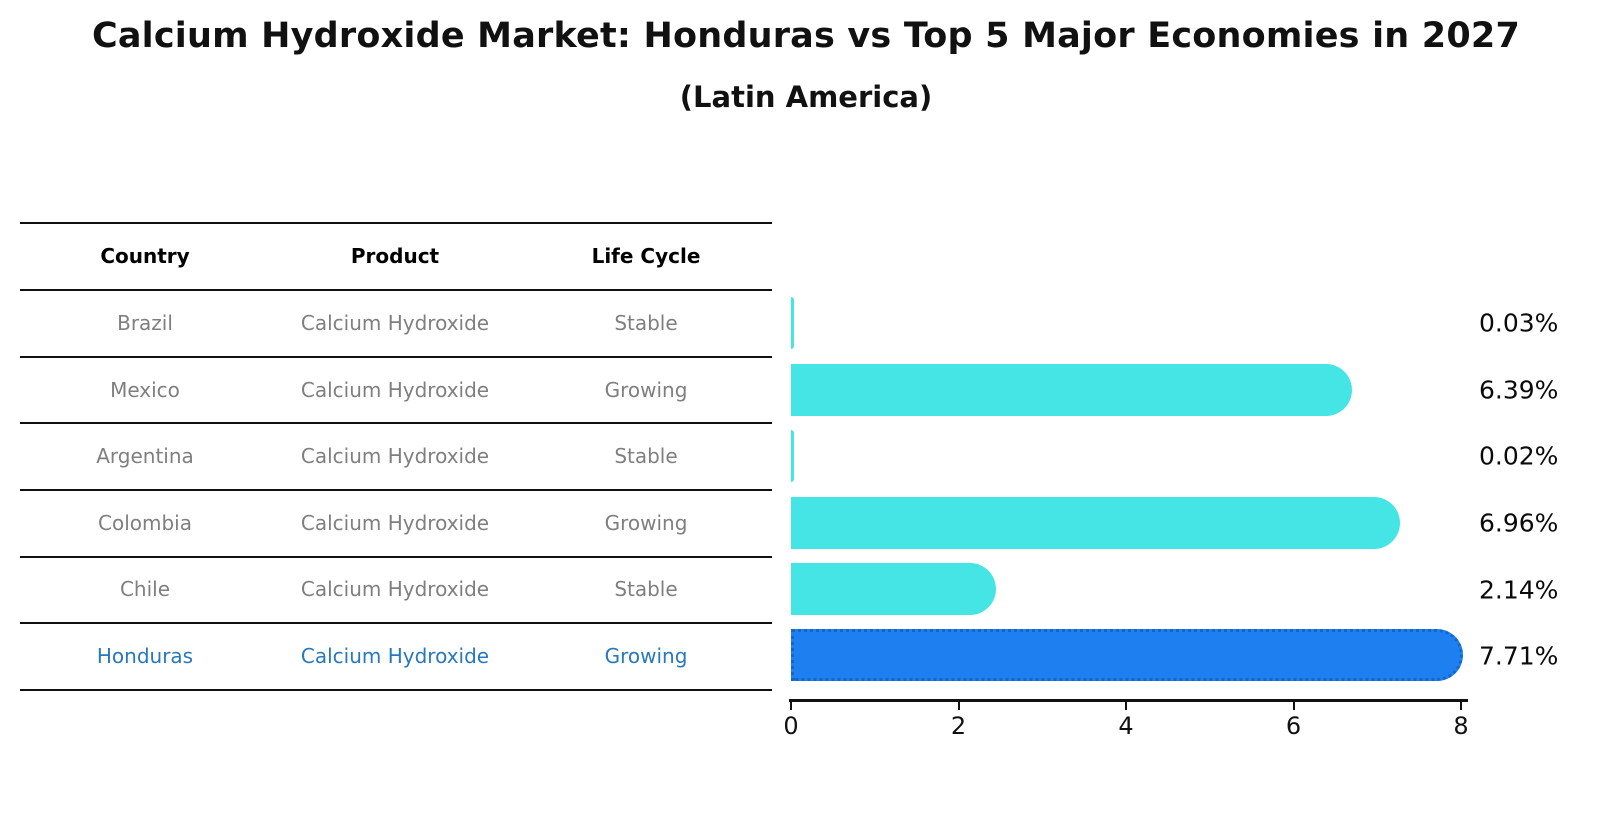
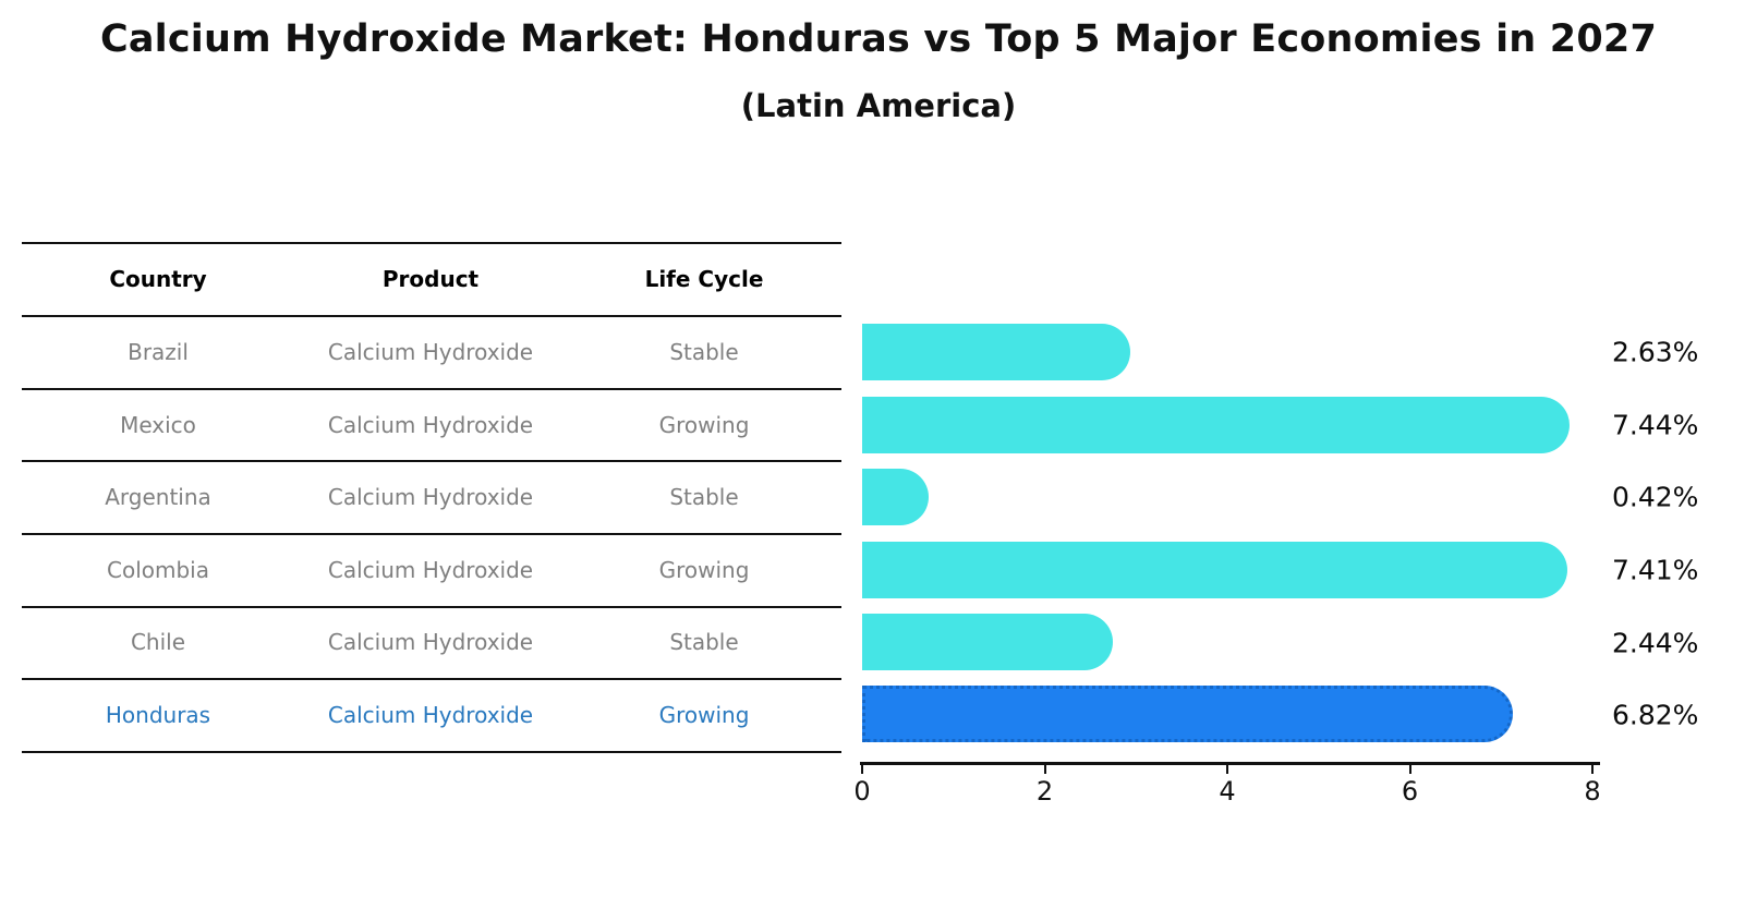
Brazil: 0.03% -> 2.63%
Mexico: 6.39% -> 7.44%
Argentina: 0.02% -> 0.42%
Colombia: 6.96% -> 7.41%
Chile: 2.14% -> 2.44%
Honduras: 7.71% -> 6.82%
